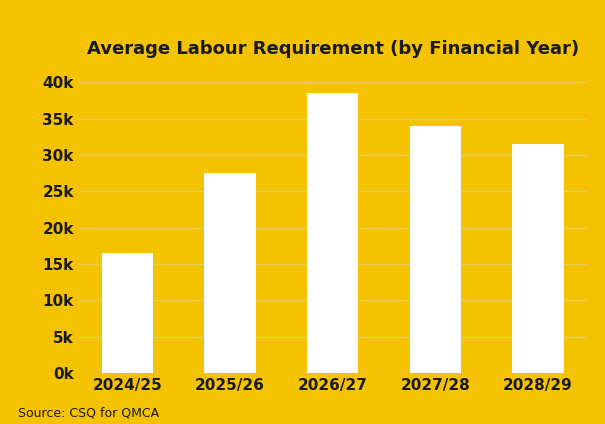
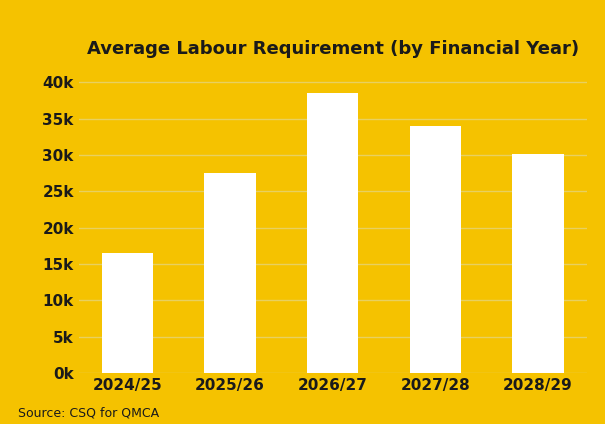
2028/29: 31.5k -> 30.2k
